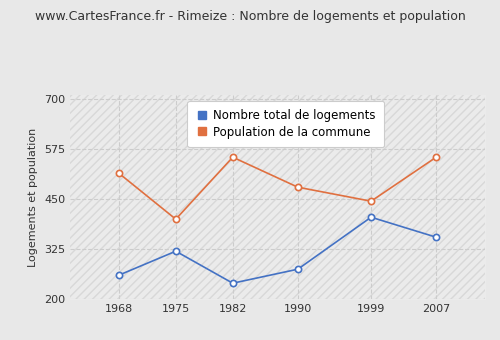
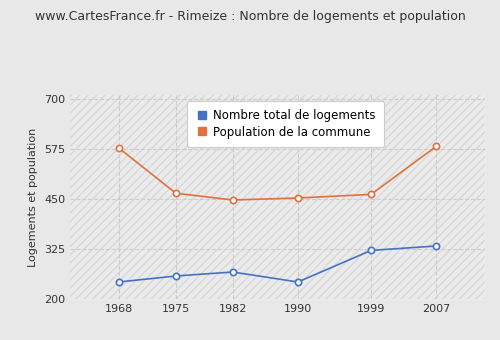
Nombre total de logements/1968: 260 -> 243
Population de la commune/1968: 515 -> 578
Nombre total de logements/1975: 320 -> 258
Population de la commune/1975: 400 -> 465
Nombre total de logements/1982: 240 -> 268
Population de la commune/1982: 555 -> 448
Nombre total de logements/1990: 275 -> 243
Population de la commune/1990: 480 -> 453
Nombre total de logements/1999: 405 -> 322
Population de la commune/1999: 445 -> 462
Nombre total de logements/2007: 355 -> 333
Population de la commune/2007: 555 -> 582
